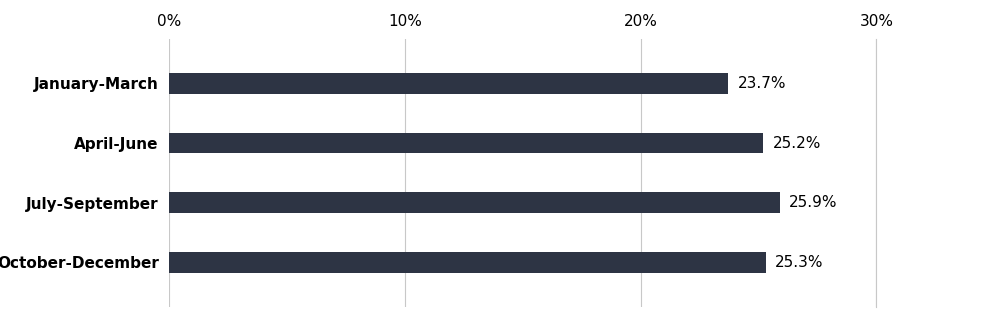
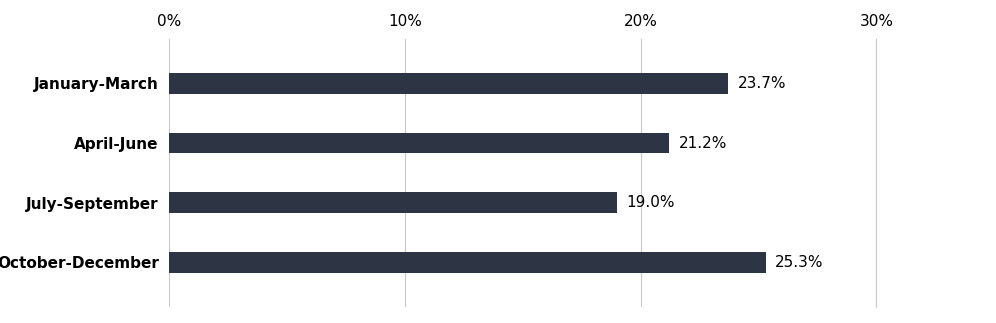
April-June: 25.2% -> 21.2%
July-September: 25.9% -> 19.0%
